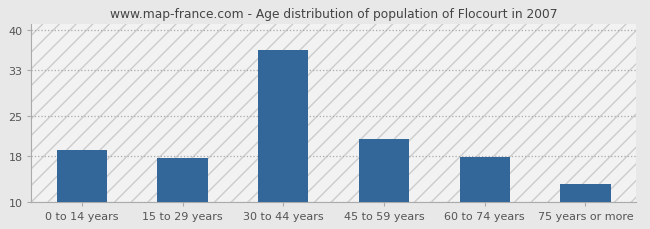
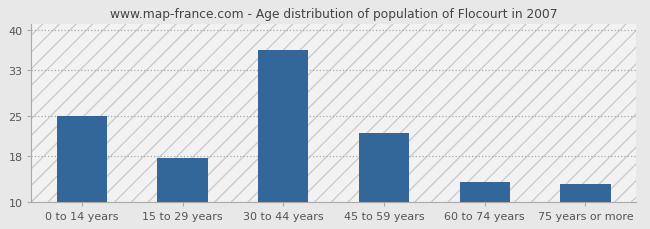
0 to 14 years: 19.0 -> 25.0
45 to 59 years: 21.0 -> 22.0
60 to 74 years: 17.8 -> 13.5
